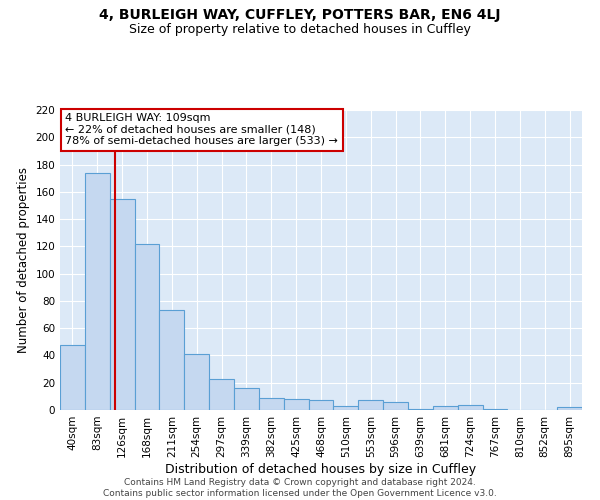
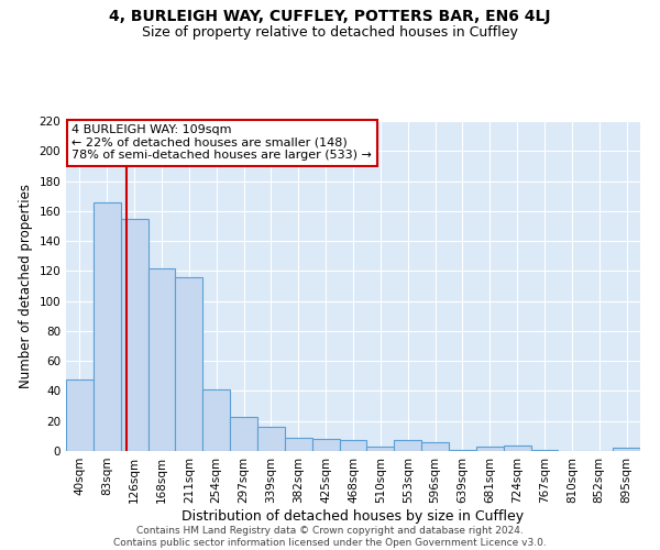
83sqm: 174 -> 166
211sqm: 73 -> 116
